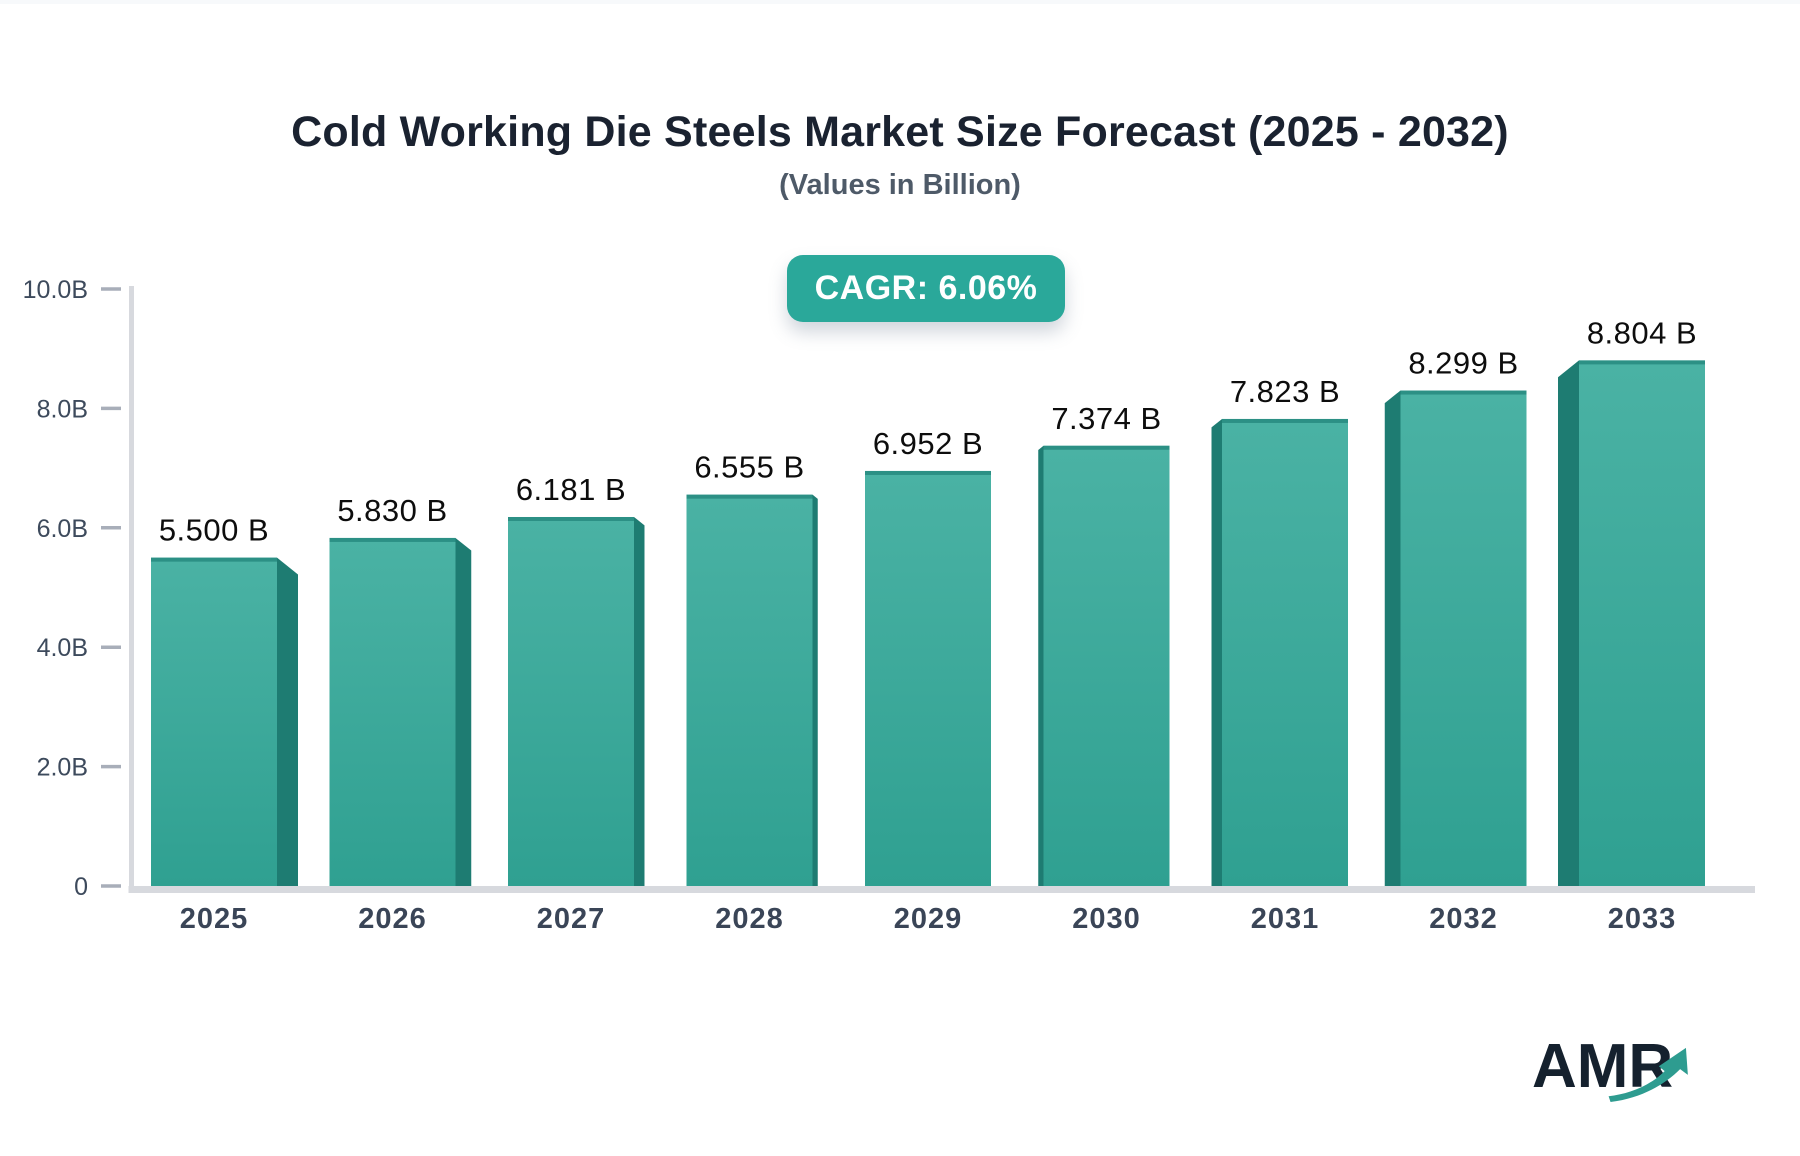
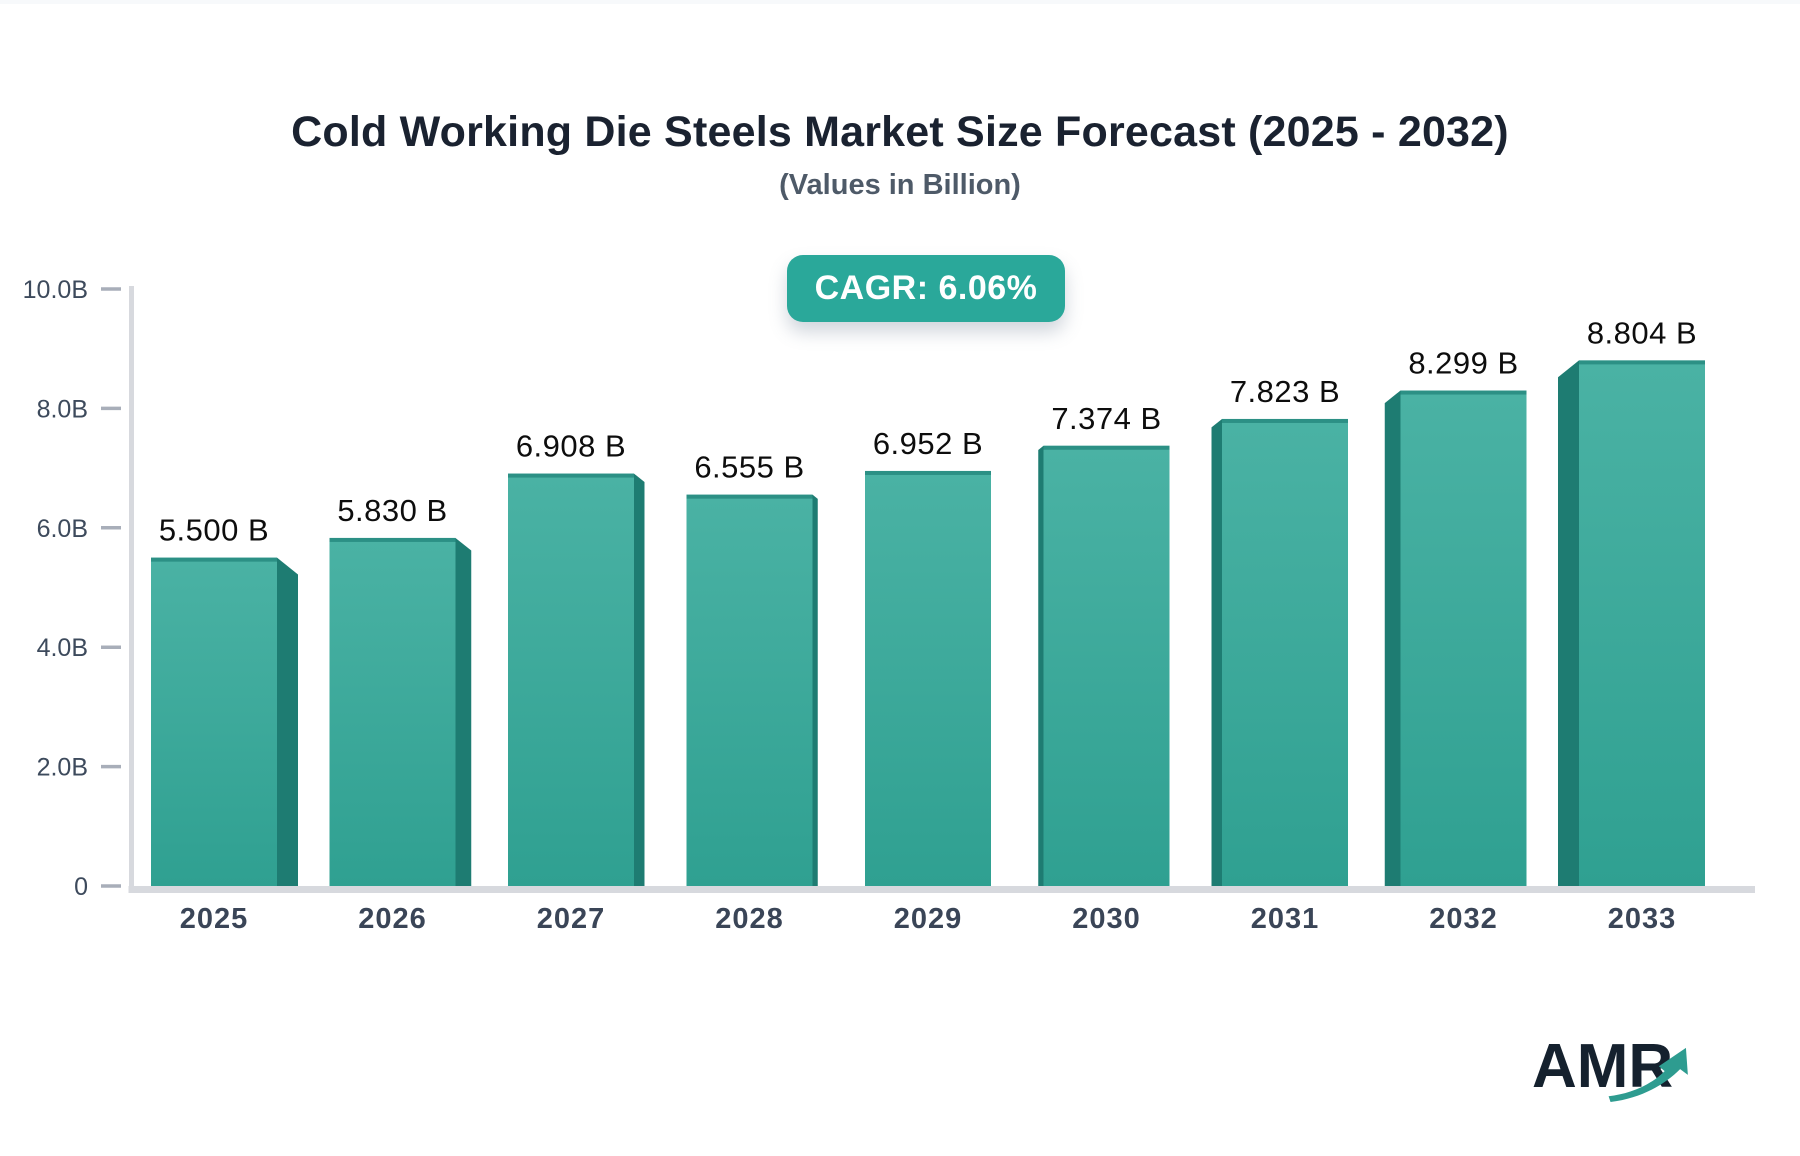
2027: 6.181 -> 6.908
